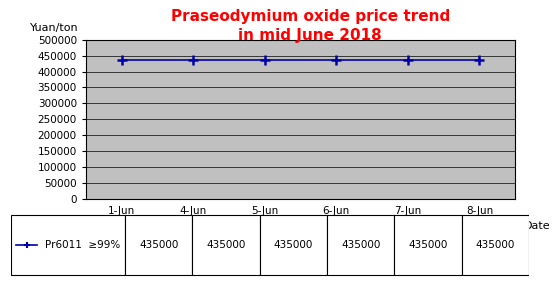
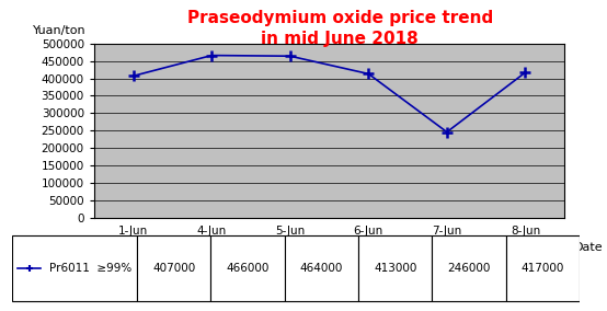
1-Jun: 435000 -> 407000
4-Jun: 435000 -> 466000
5-Jun: 435000 -> 464000
6-Jun: 435000 -> 413000
7-Jun: 435000 -> 246000
8-Jun: 435000 -> 417000
